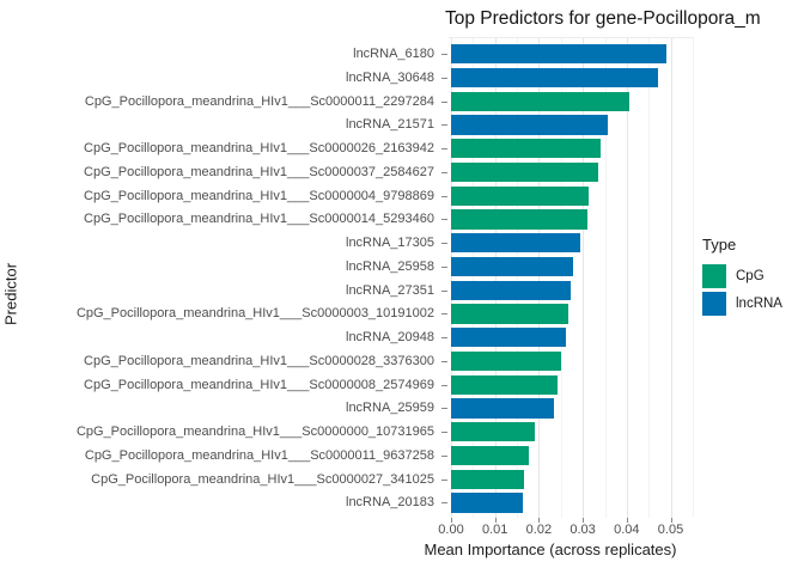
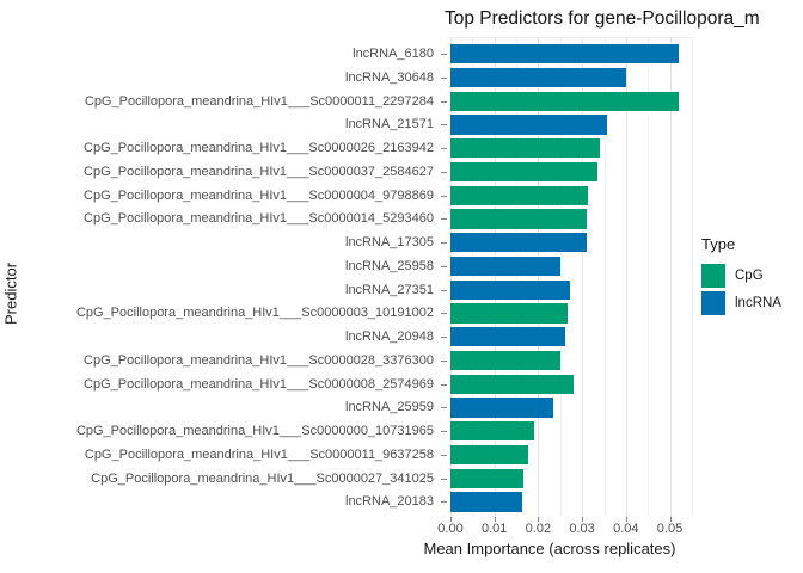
lncRNA_6180: 0.049 -> 0.052
lncRNA_30648: 0.047 -> 0.040
CpG_Pocillopora_meandrina_HIv1___Sc0000011_2297284: 0.041 -> 0.052
lncRNA_17305: 0.029 -> 0.031
lncRNA_25958: 0.028 -> 0.025
CpG_Pocillopora_meandrina_HIv1___Sc0000008_2574969: 0.024 -> 0.028
